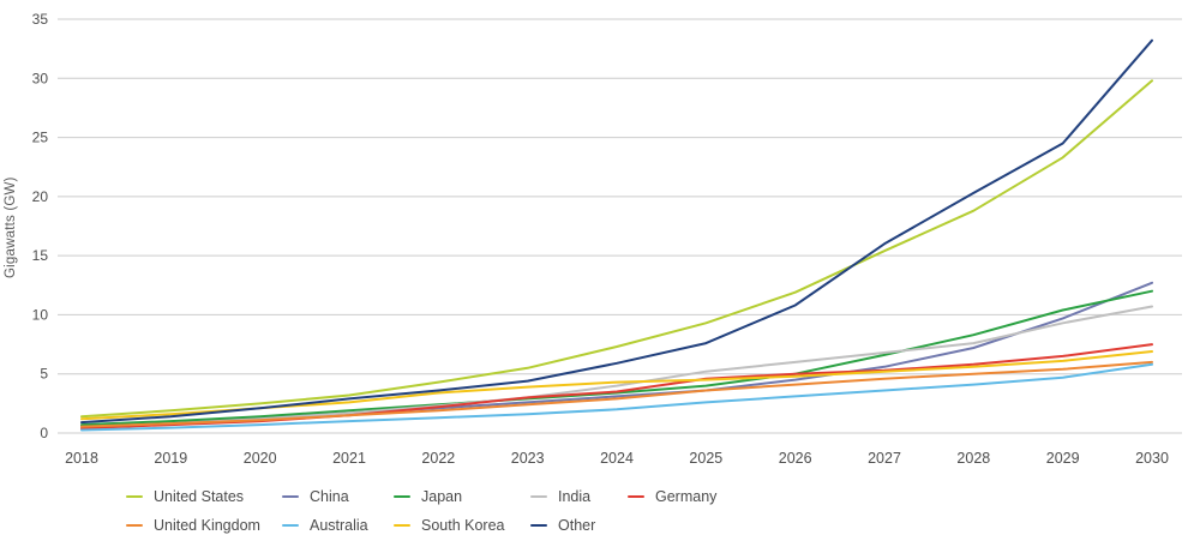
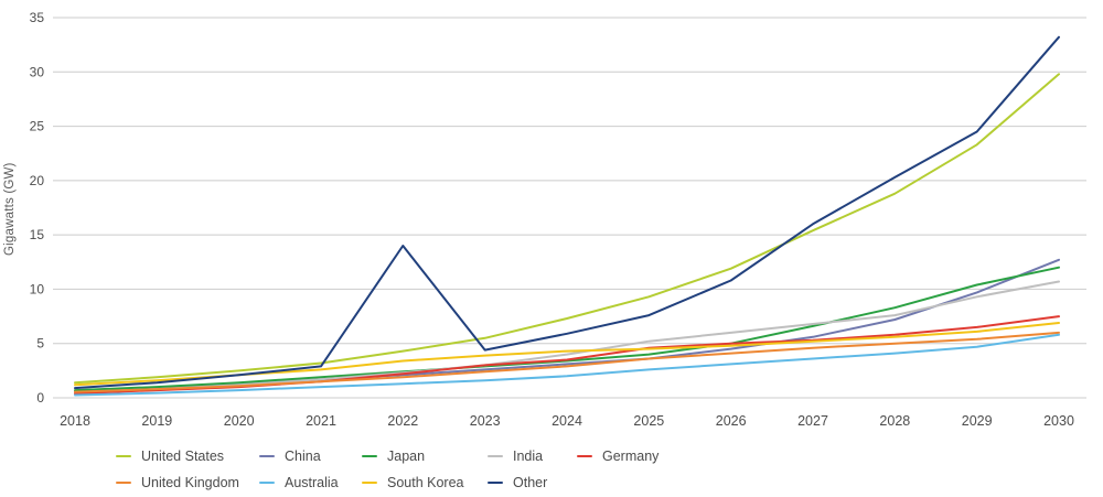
Other/2022: 4 -> 14
